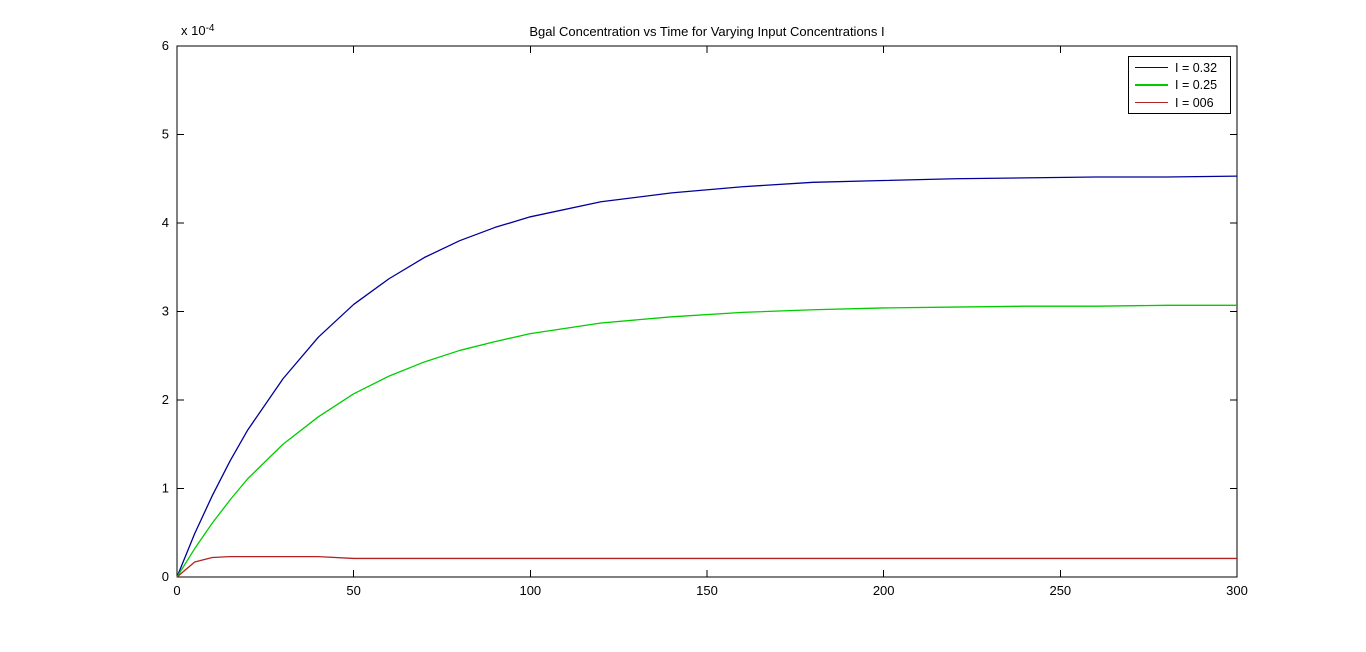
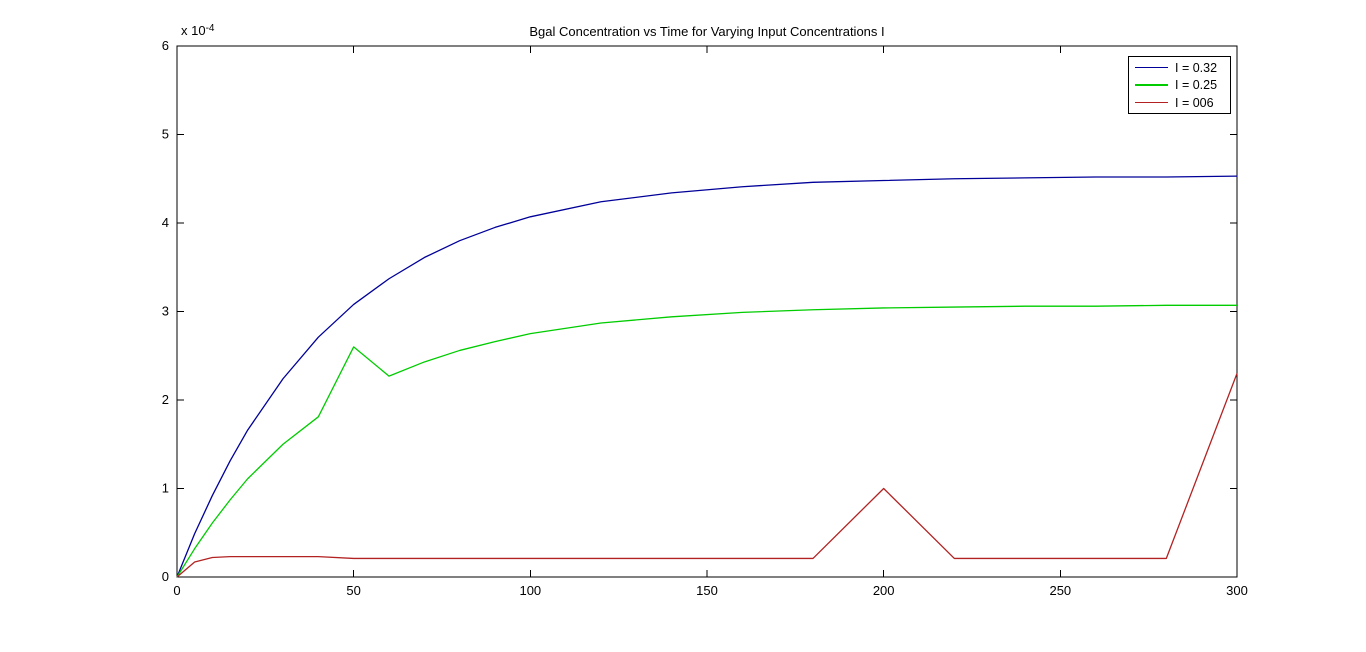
I = 0.25/50: 2.1 -> 2.6
I = 006/200: 0.2 -> 1.0
I = 006/300: 0.2 -> 2.3
